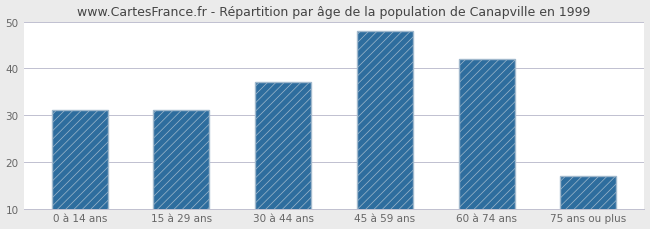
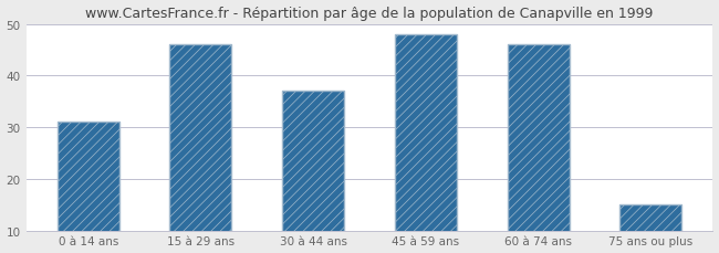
15 à 29 ans: 31 -> 46
60 à 74 ans: 42 -> 46
75 ans ou plus: 17 -> 15
